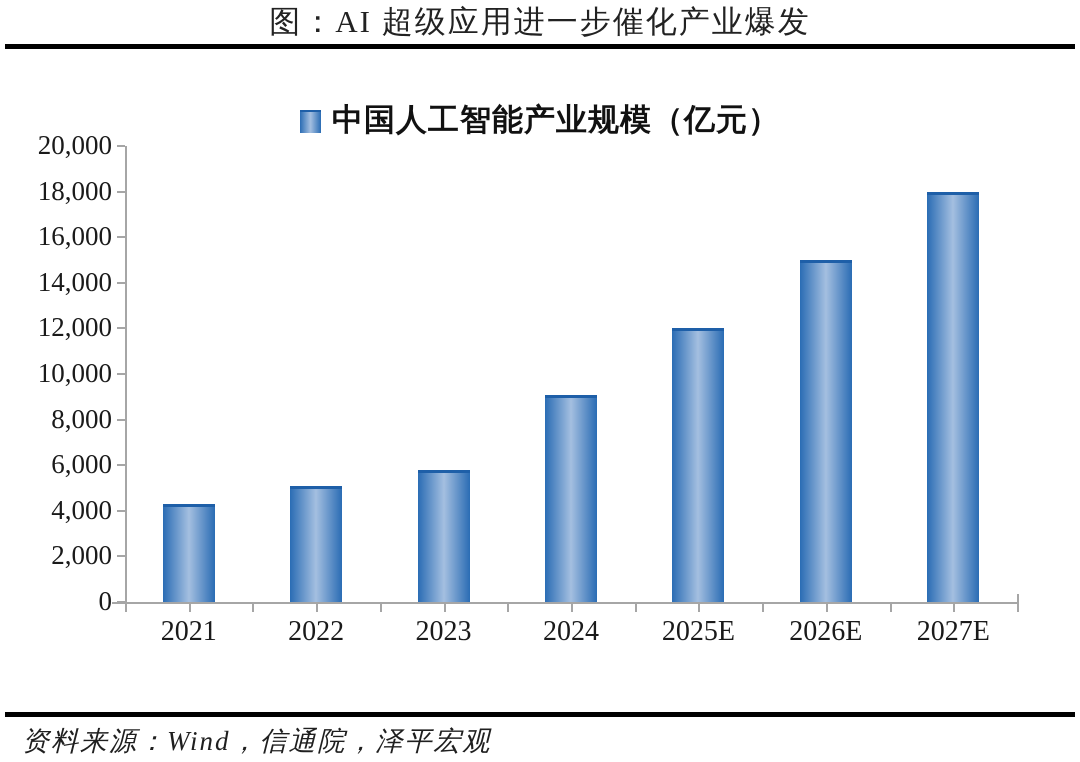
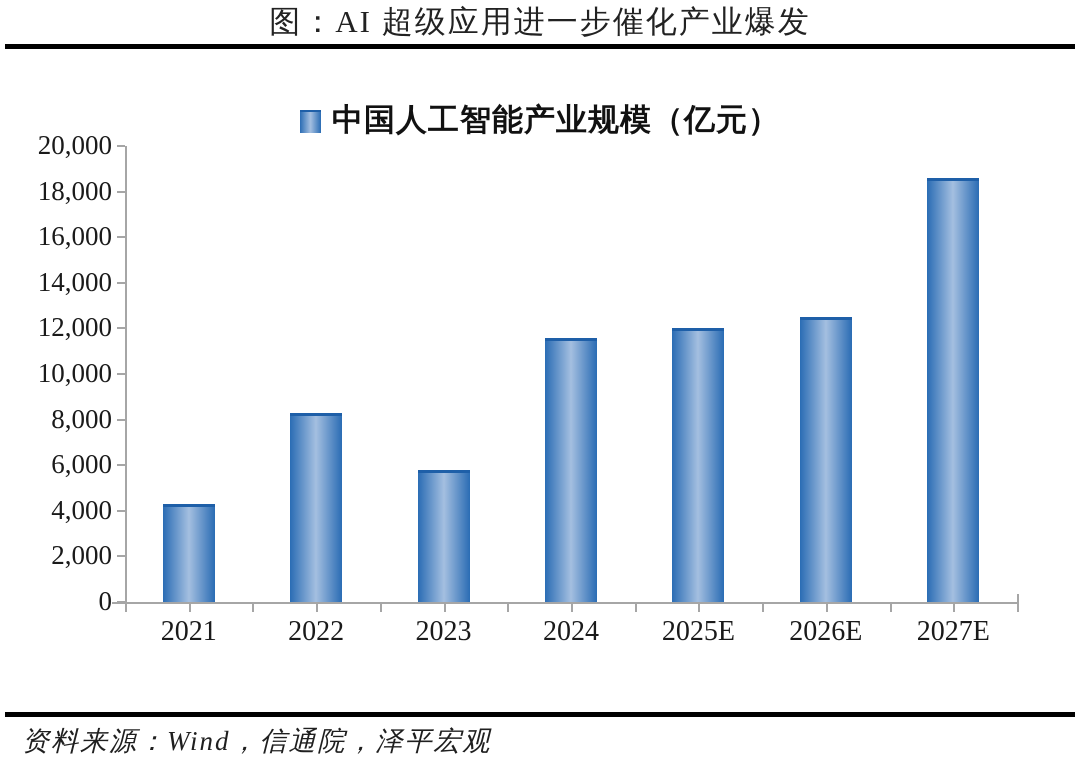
2022: 5100 -> 8300
2024: 9100 -> 11600
2026E: 15000 -> 12500
2027E: 18000 -> 18600
